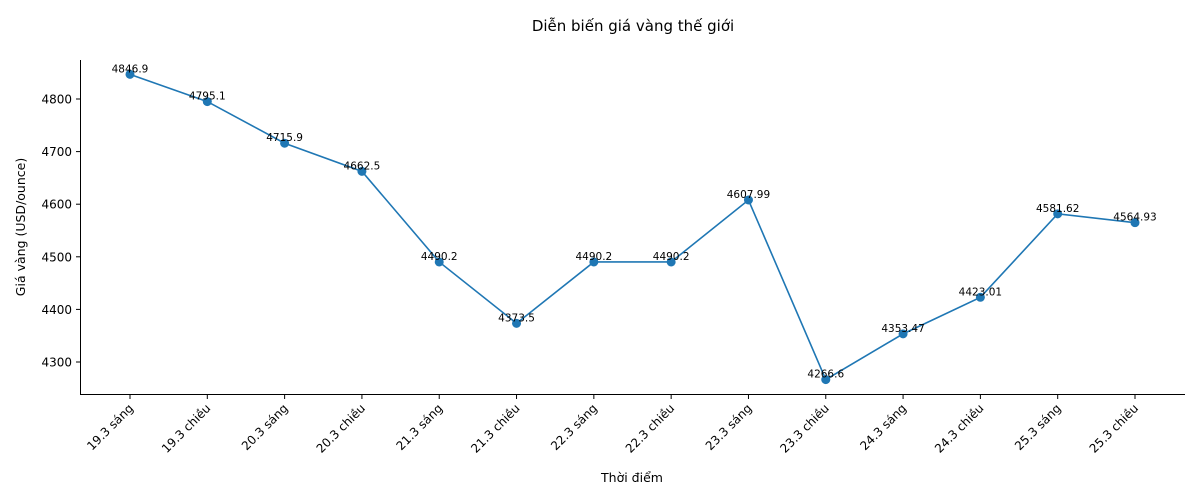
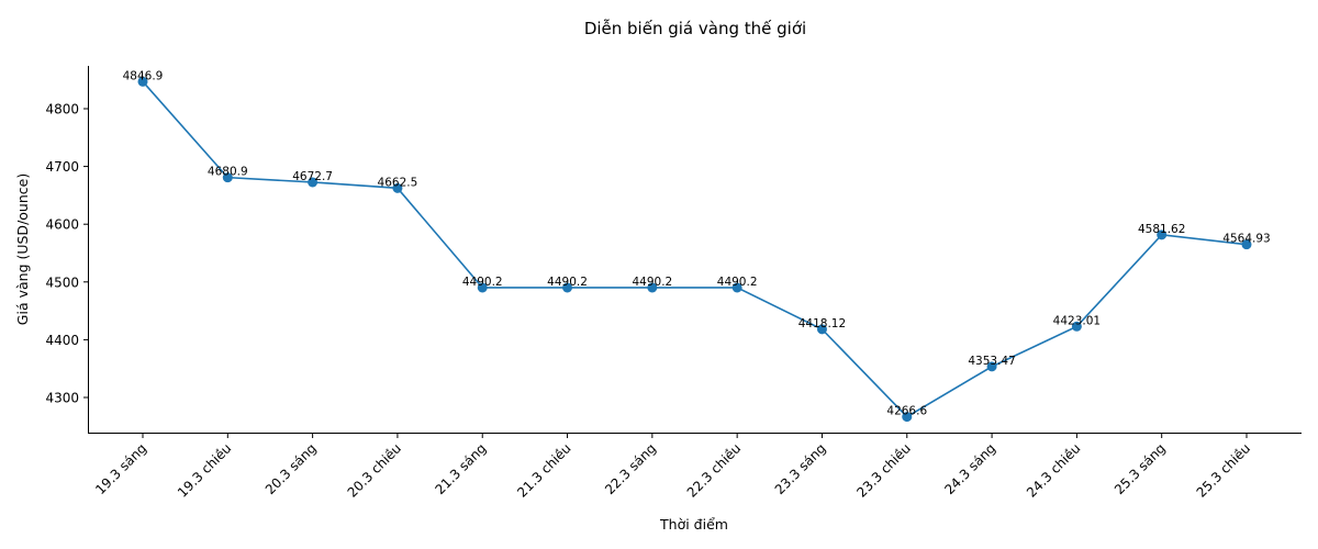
19.3 chiều: 4795.1 -> 4680.9
20.3 sáng: 4715.9 -> 4672.7
21.3 chiều: 4373.5 -> 4490.2
23.3 sáng: 4607.99 -> 4418.12
